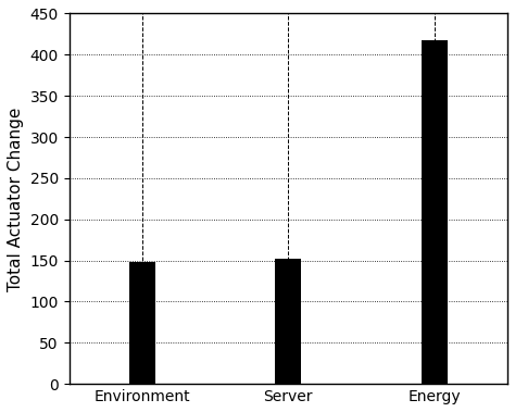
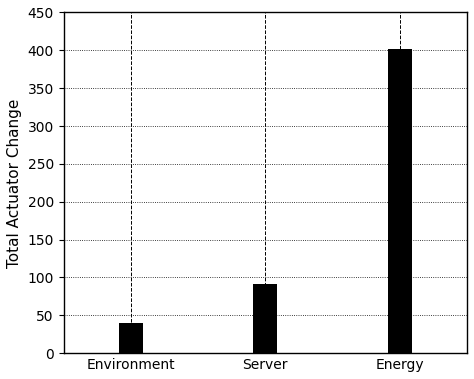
Environment: 148 -> 40
Server: 152 -> 92
Energy: 418 -> 402
